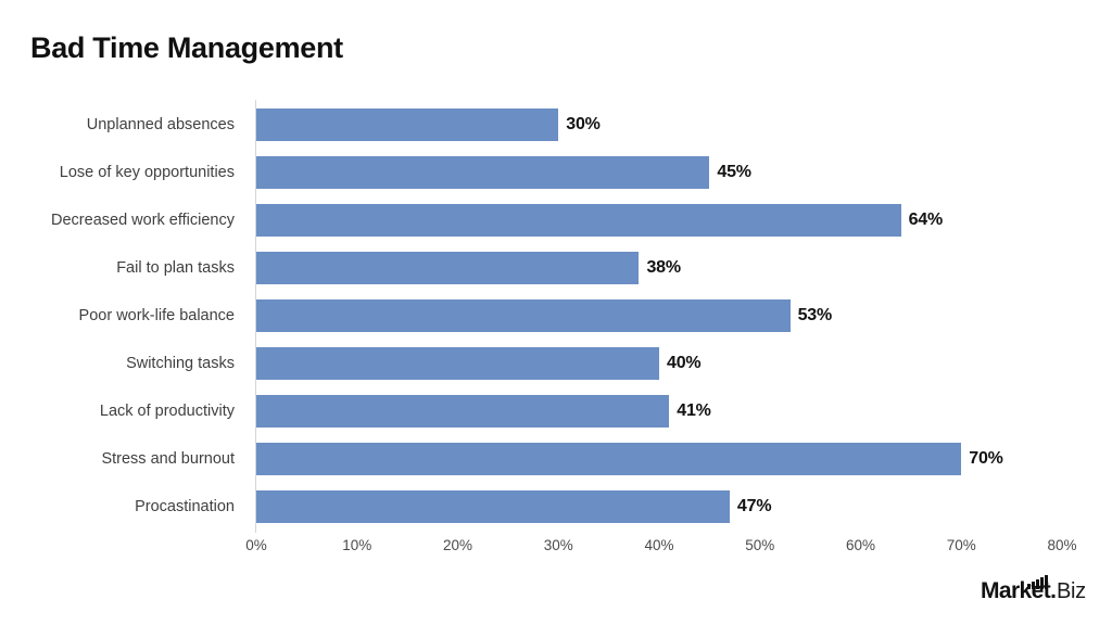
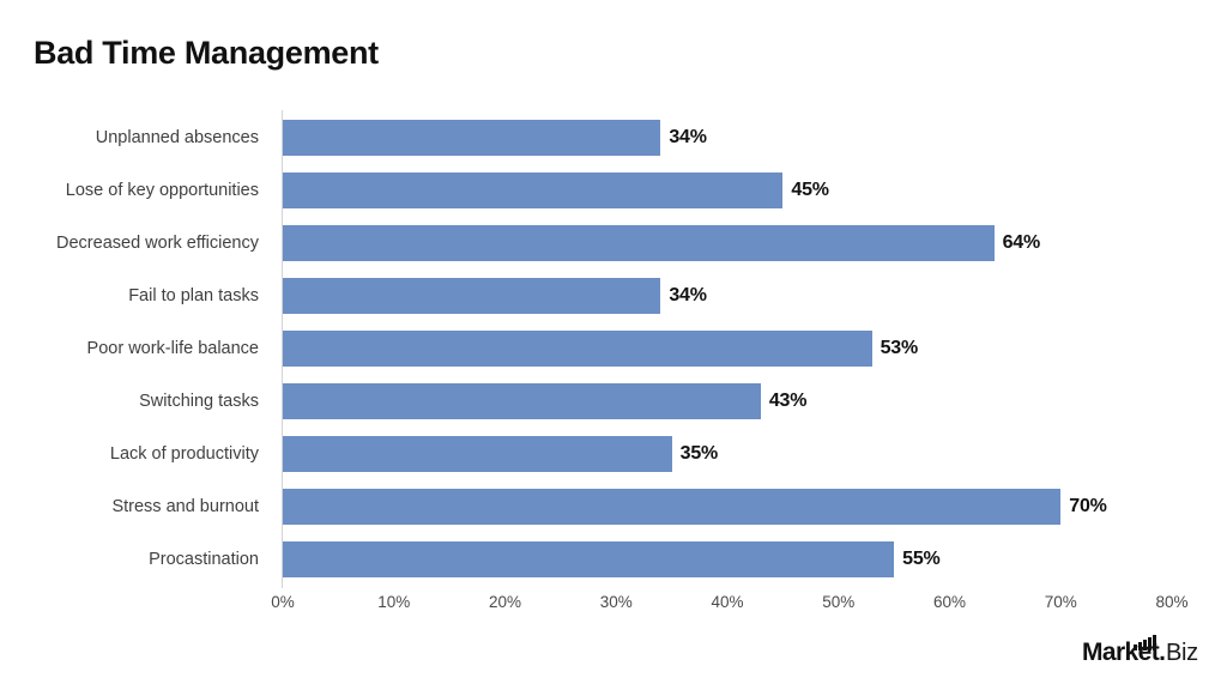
Unplanned absences: 30% -> 34%
Fail to plan tasks: 38% -> 34%
Switching tasks: 40% -> 43%
Lack of productivity: 41% -> 35%
Procastination: 47% -> 55%
